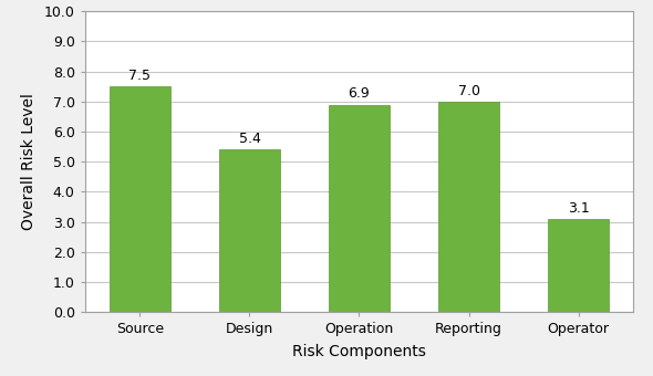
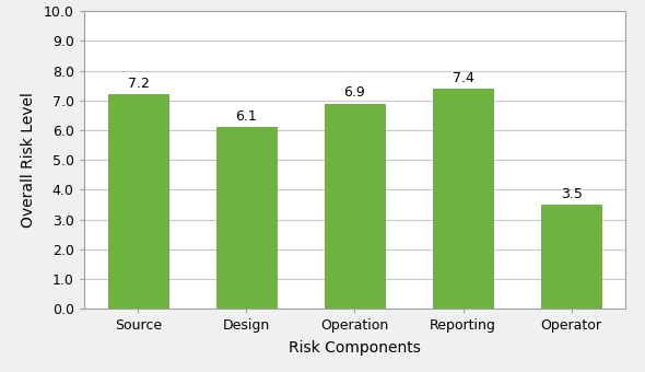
Source: 7.5 -> 7.2
Design: 5.4 -> 6.1
Reporting: 7.0 -> 7.4
Operator: 3.1 -> 3.5
